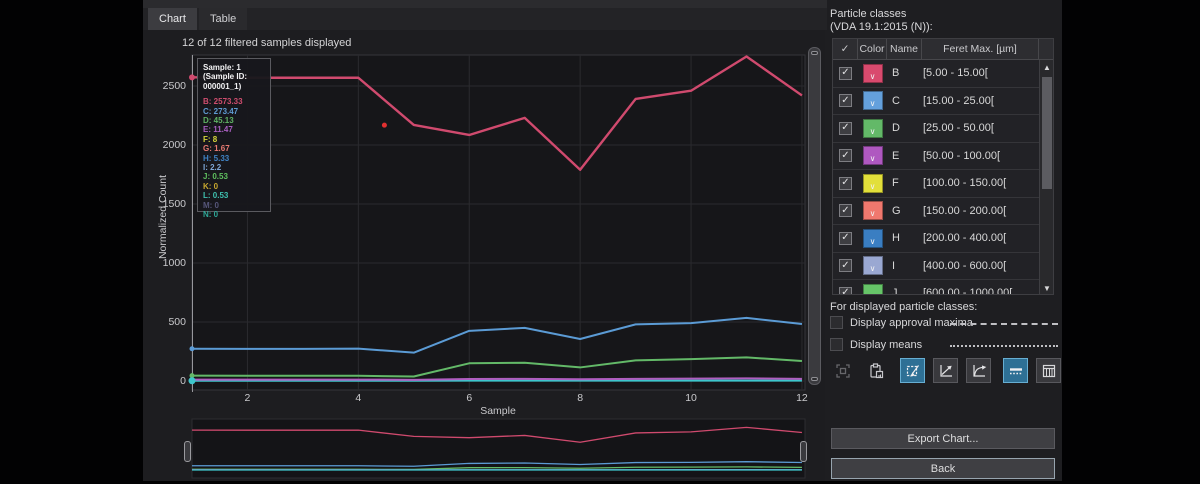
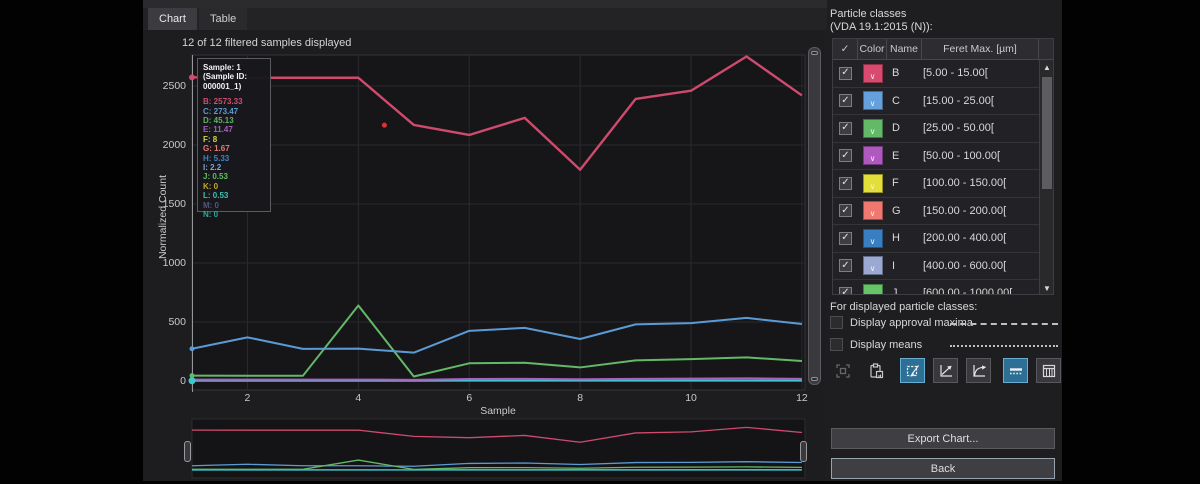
C/2: 270 -> 370
D/4: 40 -> 640
